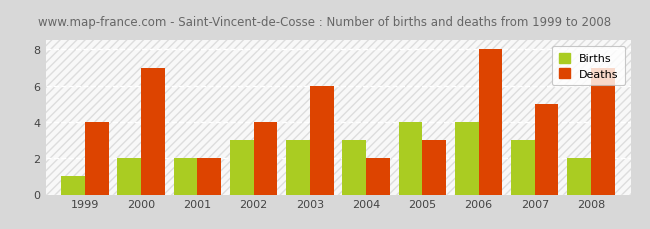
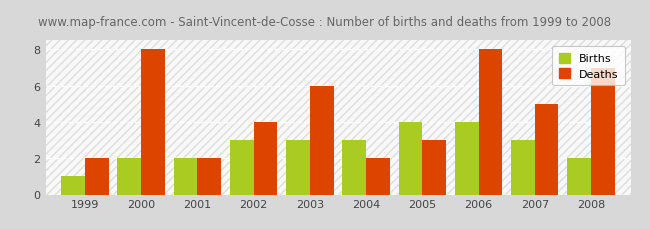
Deaths/1999: 4 -> 2
Deaths/2000: 7 -> 8
